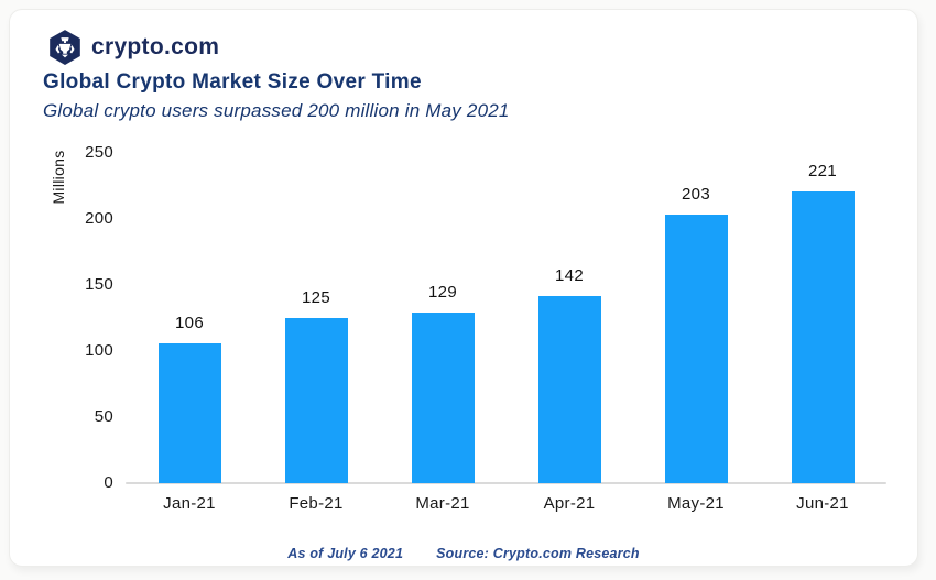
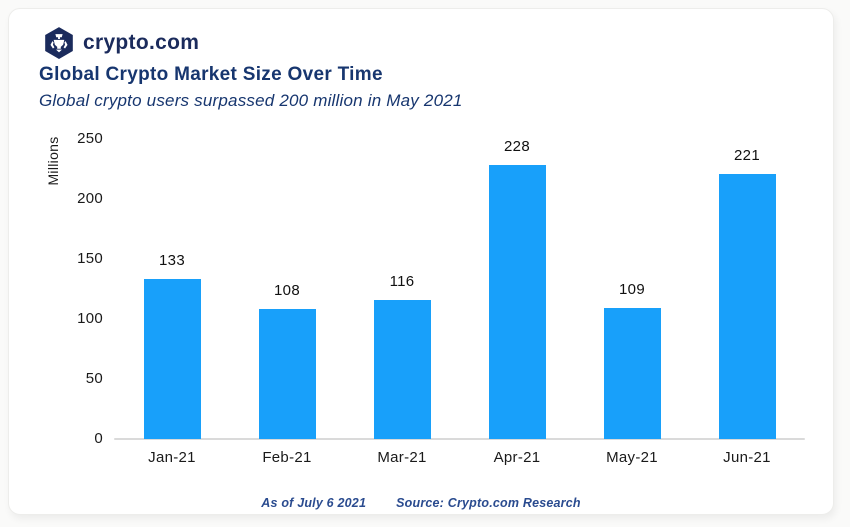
Jan-21: 106 -> 133
Feb-21: 125 -> 108
Mar-21: 129 -> 116
Apr-21: 142 -> 228
May-21: 203 -> 109
